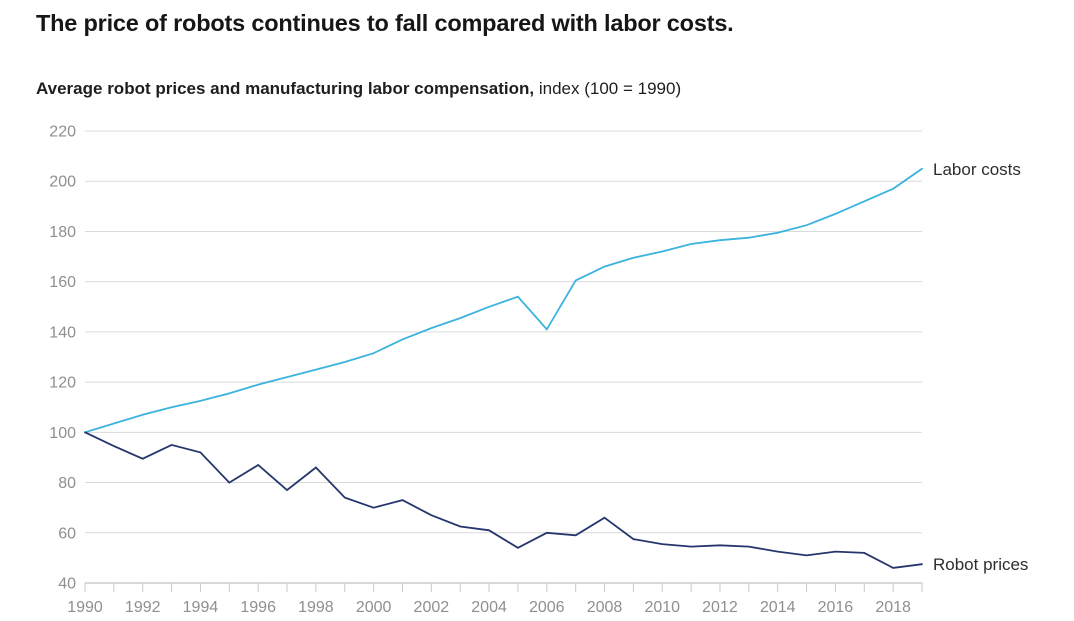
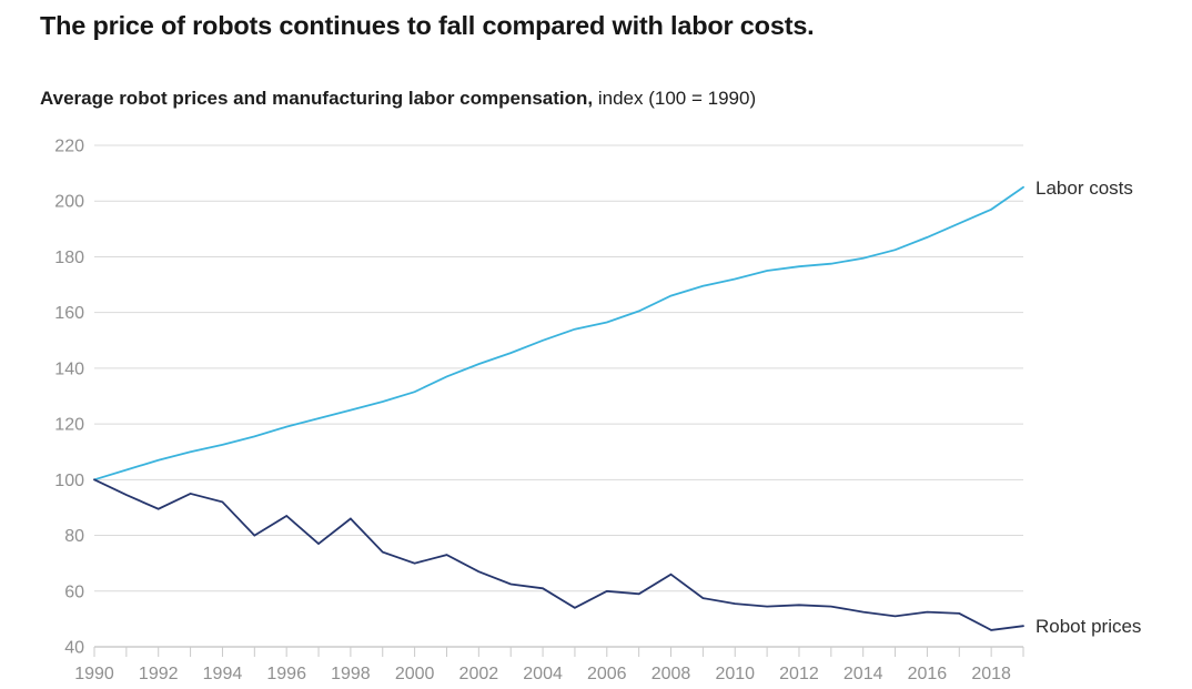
Labor costs/2006: 141 -> 156
